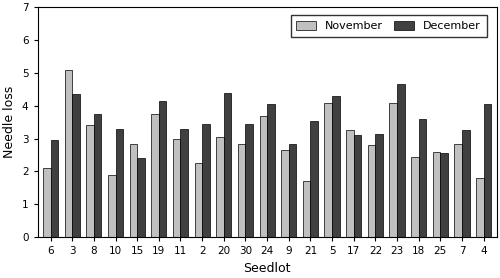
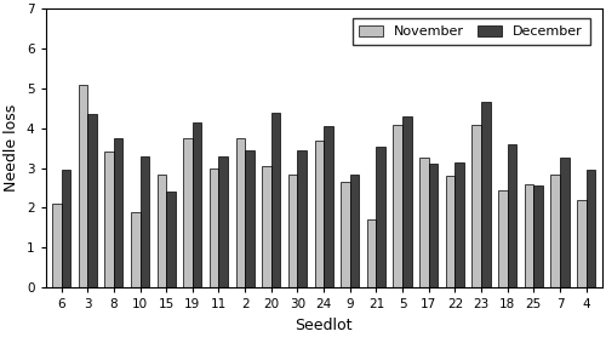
November/2: 2.25 -> 3.75
November/4: 1.80 -> 2.20
December/4: 4.05 -> 2.95
